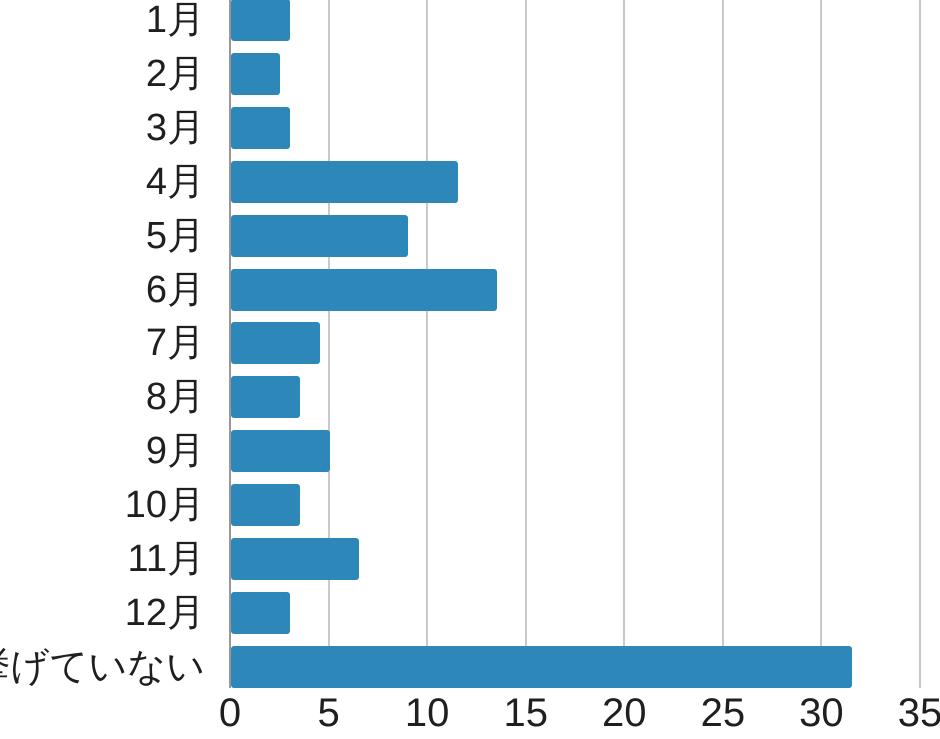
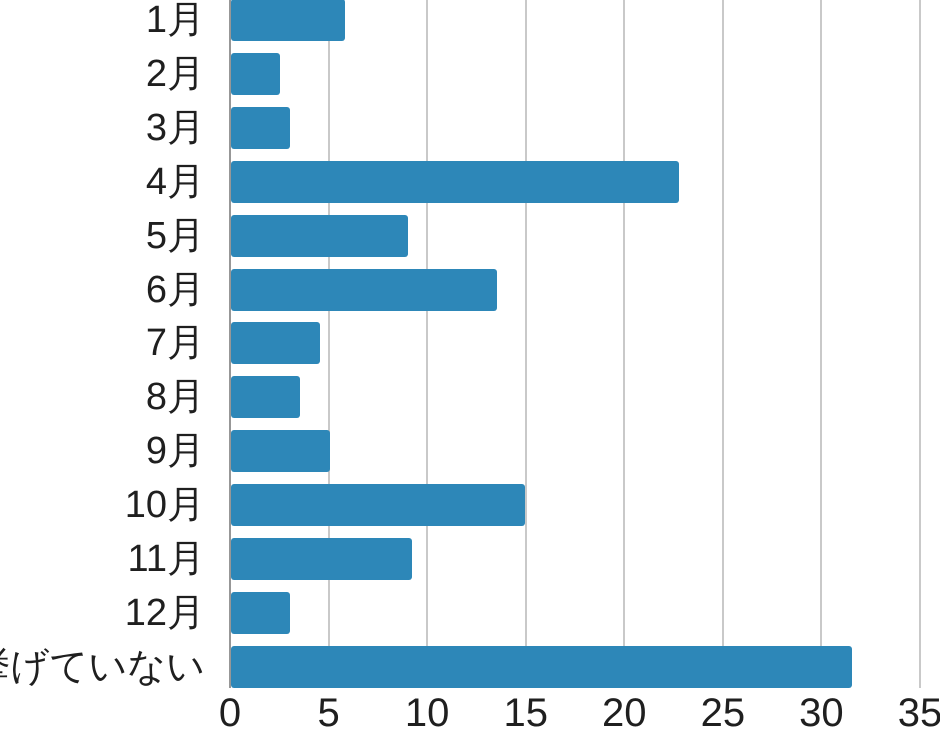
1月: 3.0 -> 5.8
4月: 11.5 -> 22.7
10月: 3.5 -> 14.9
11月: 6.5 -> 9.2
